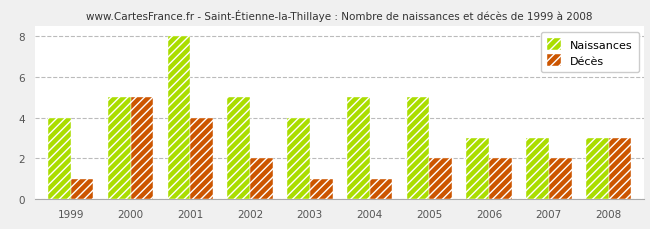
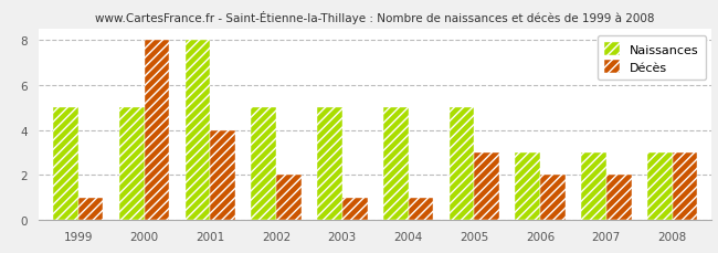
Naissances/1999: 4 -> 5
Décès/2000: 5 -> 8
Naissances/2003: 4 -> 5
Décès/2005: 2 -> 3
